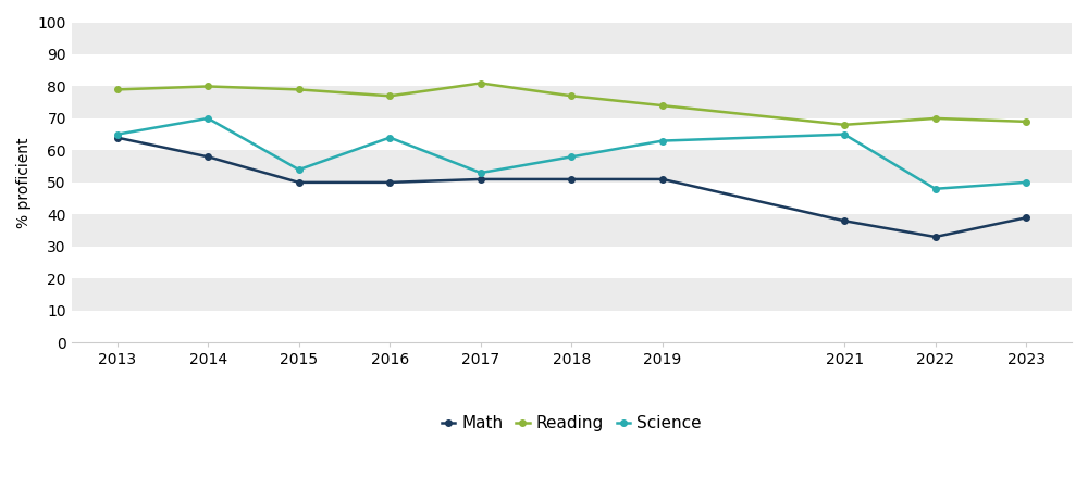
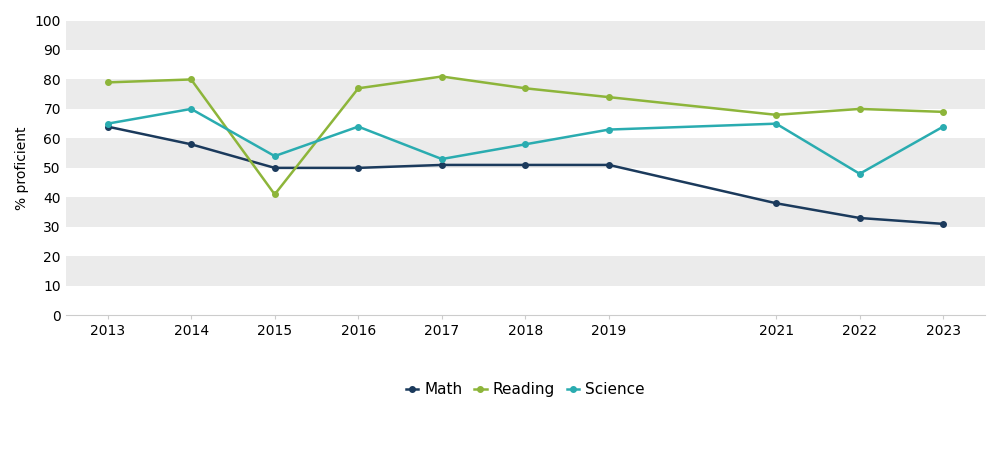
Reading/2015: 79 -> 41
Math/2023: 39 -> 31
Science/2023: 50 -> 64
